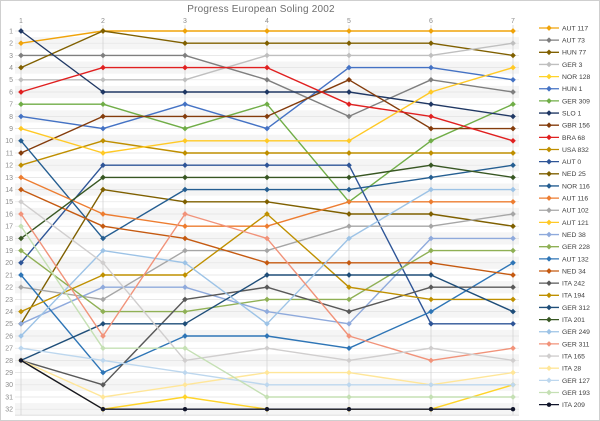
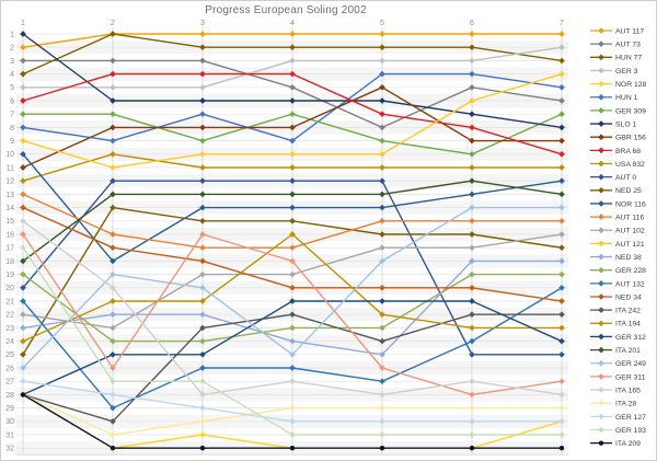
NED 38/1: 25 -> 23
GER 309/5: 15 -> 9
ITA 28/6: 30 -> 29
